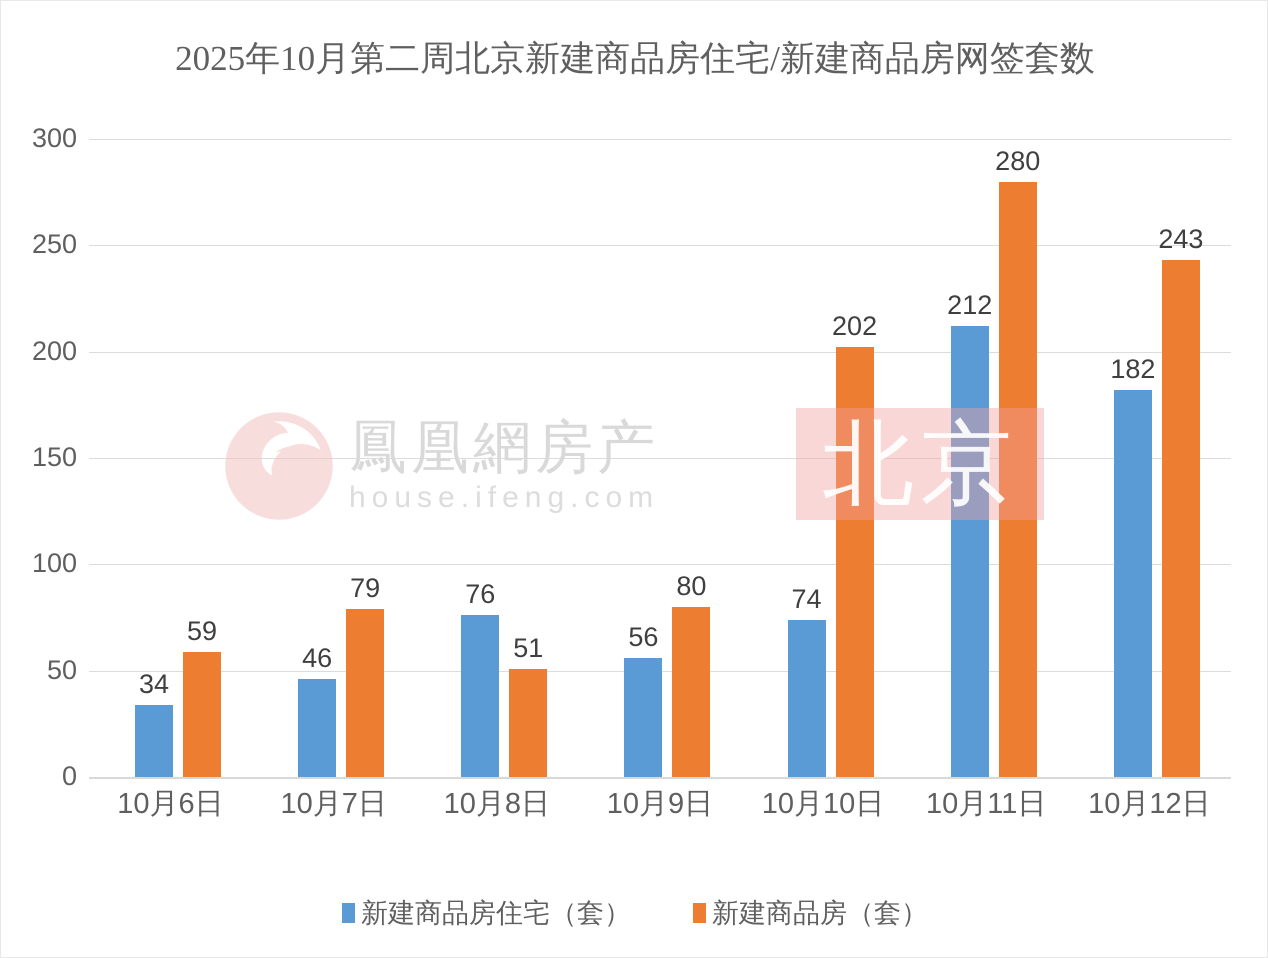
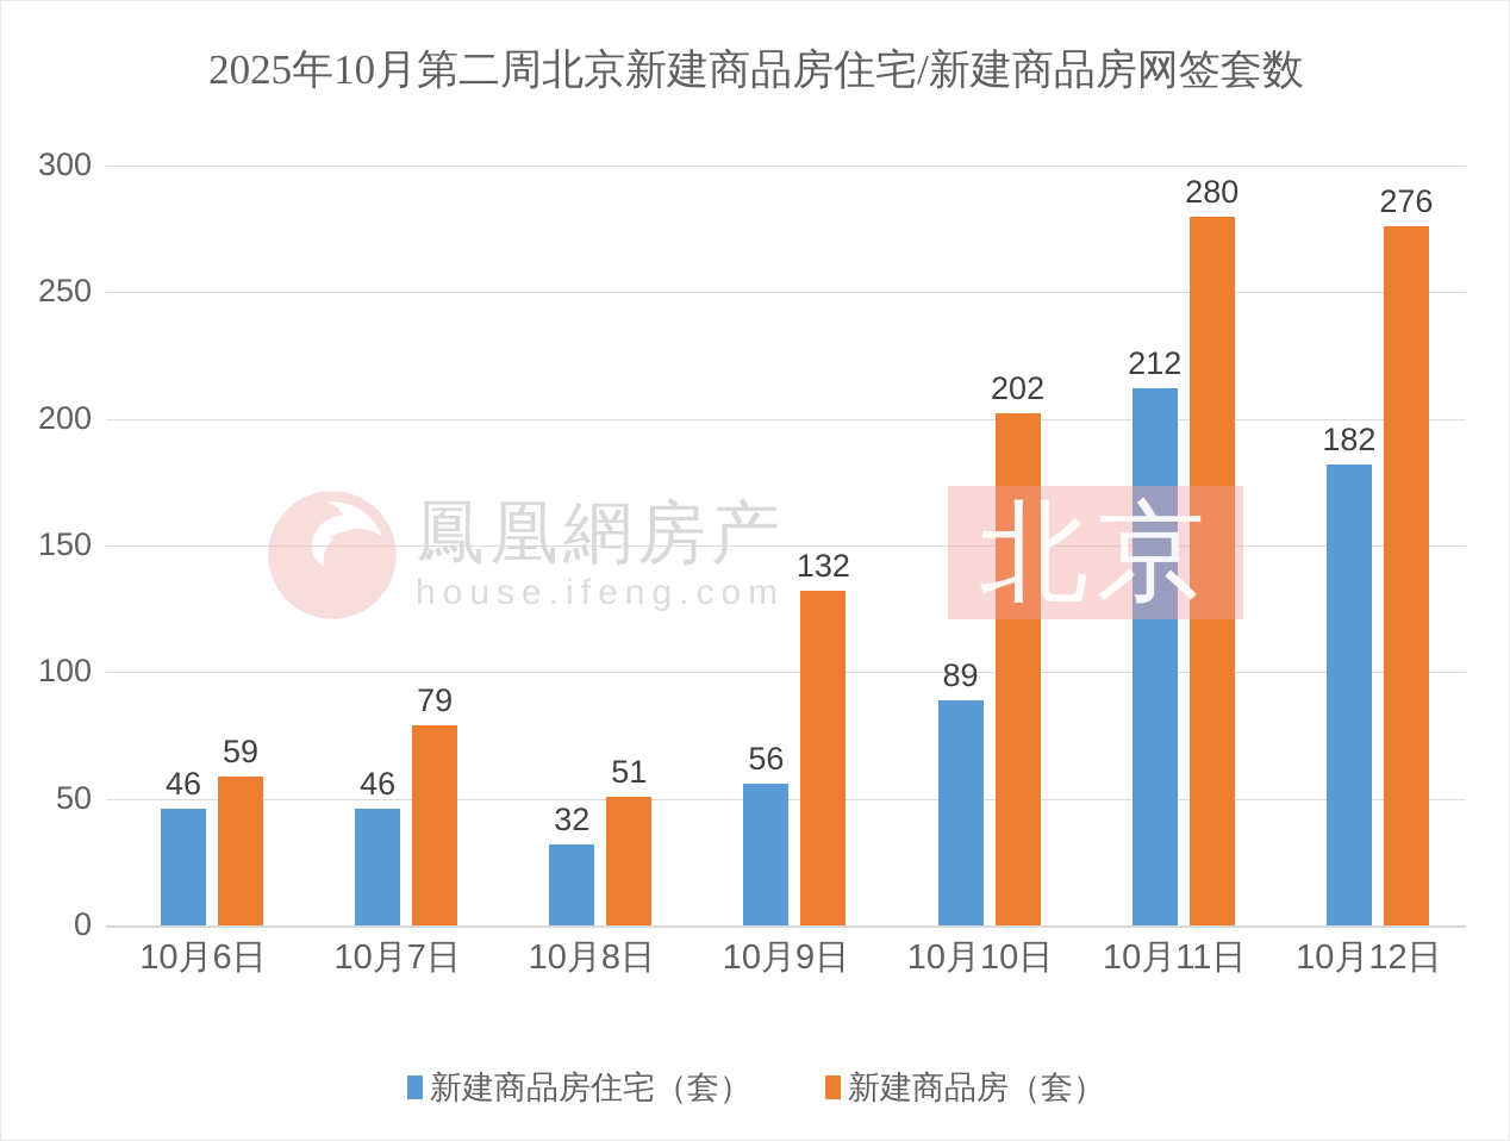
新建商品房住宅（套）/10月6日: 34 -> 46
新建商品房住宅（套）/10月8日: 76 -> 32
新建商品房（套）/10月9日: 80 -> 132
新建商品房住宅（套）/10月10日: 74 -> 89
新建商品房（套）/10月12日: 243 -> 276
